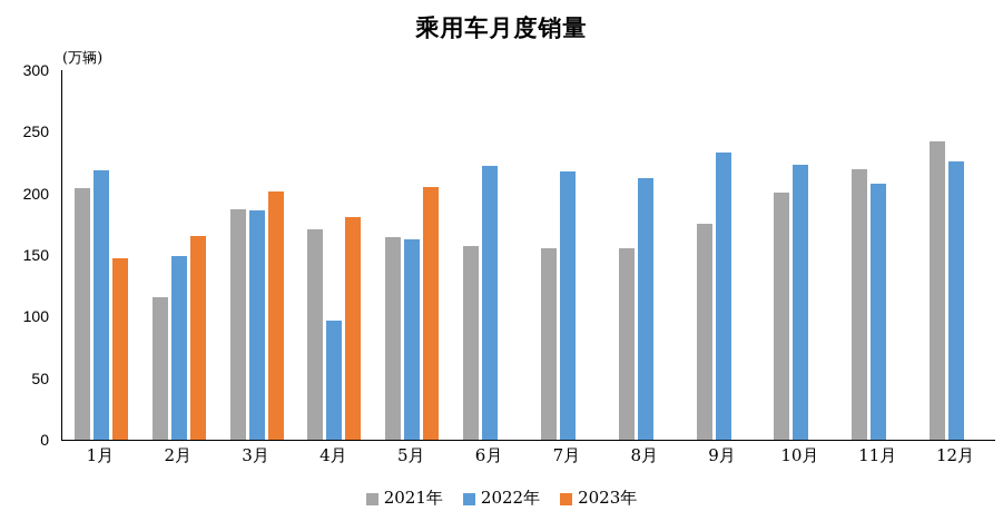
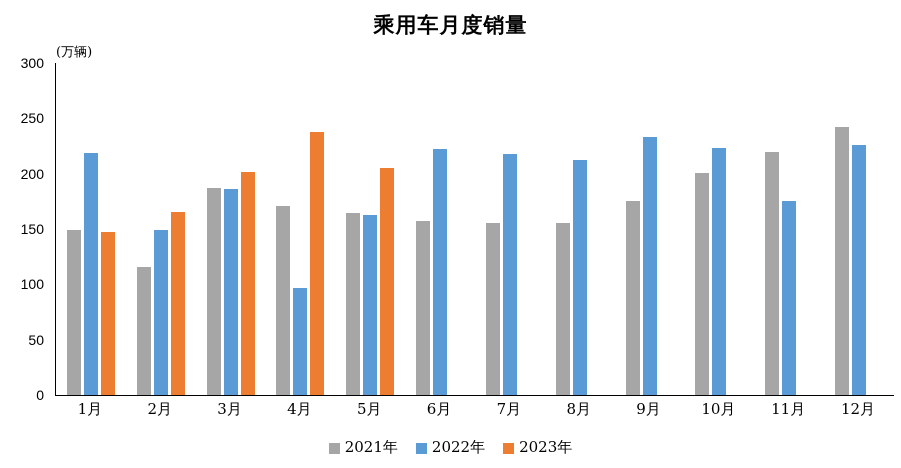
2021年/1月: 204 -> 149
2023年/4月: 181 -> 238
2022年/11月: 208 -> 175
